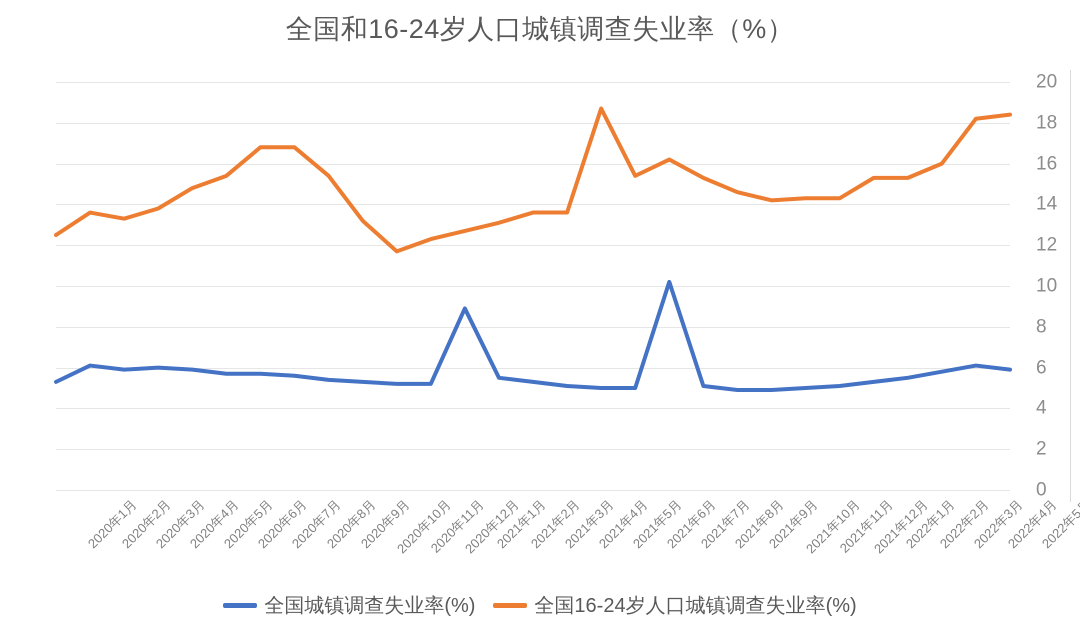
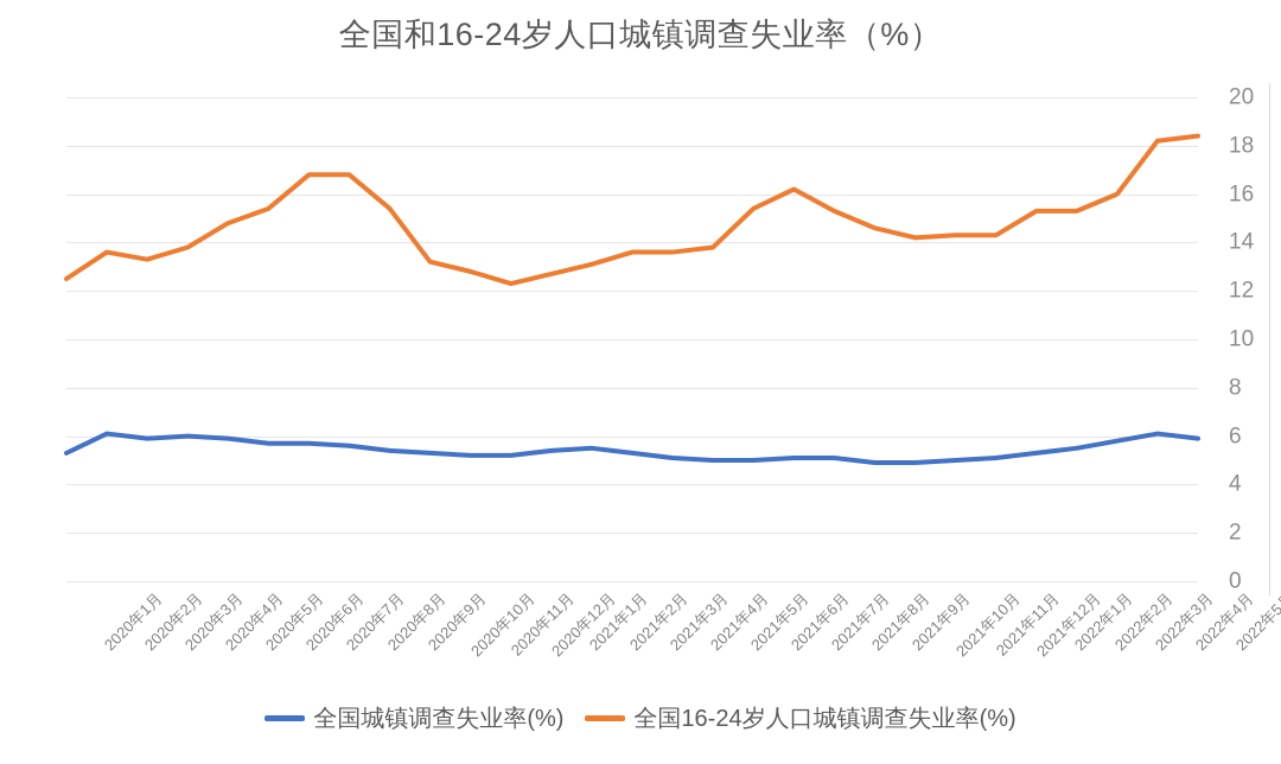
全国16-24岁人口城镇调查失业率(%)/2020年11月: 11.7 -> 12.8
全国城镇调查失业率(%)/2021年1月: 8.9 -> 5.4
全国16-24岁人口城镇调查失业率(%)/2021年5月: 18.7 -> 13.8
全国城镇调查失业率(%)/2021年7月: 10.2 -> 5.1
